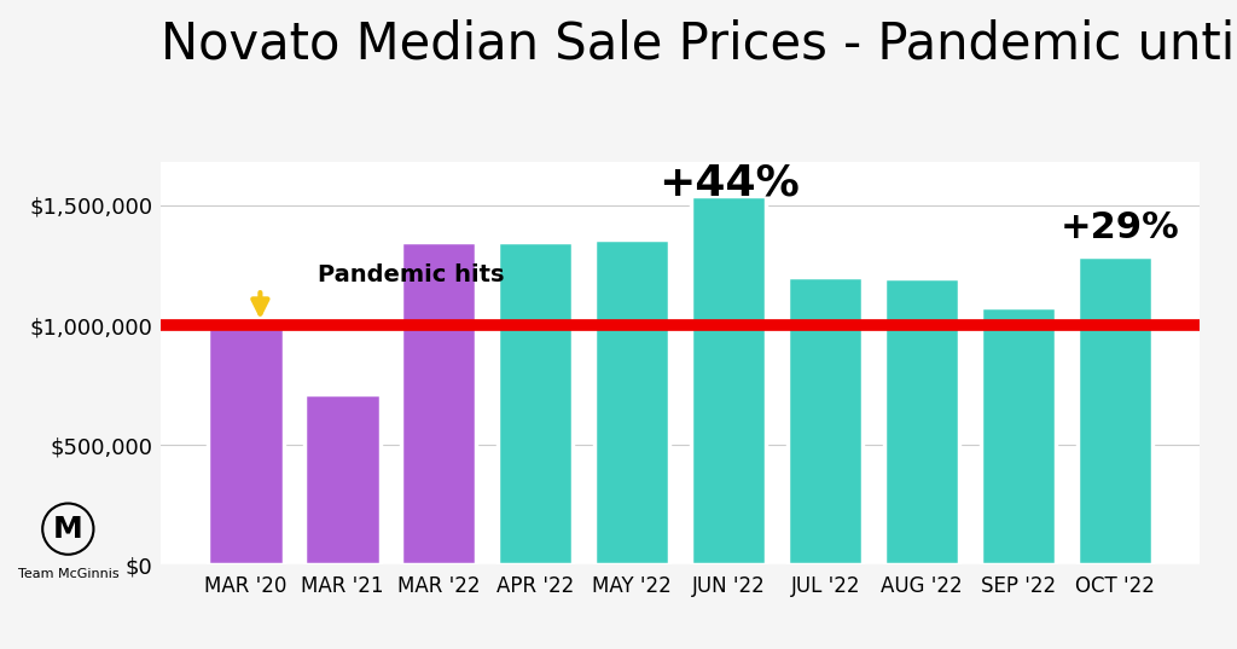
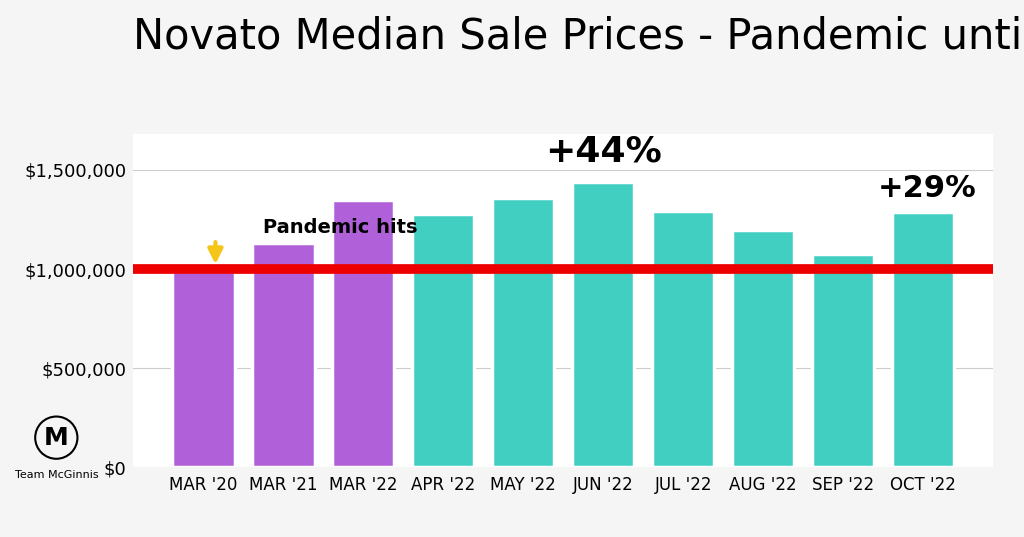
MAR '21: $710,000 -> $1,130,000
APR '22: $1,350,000 -> $1,280,000
JUN '22: $1,540,000 -> $1,440,000
JUL '22: $1,200,000 -> $1,300,000
